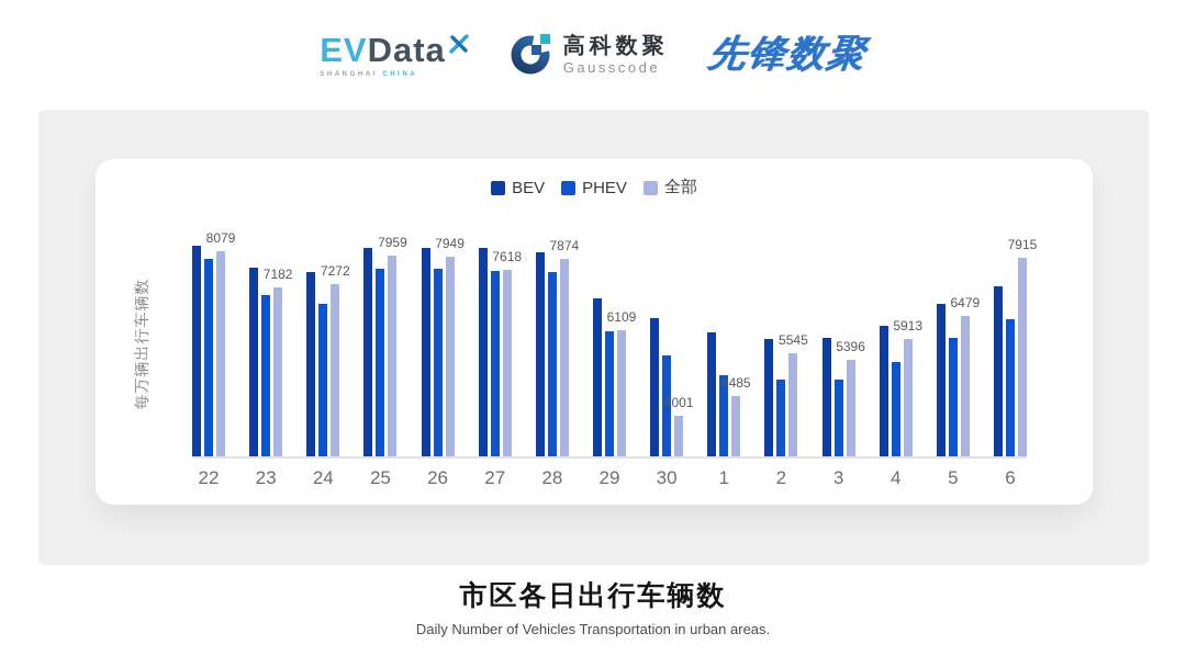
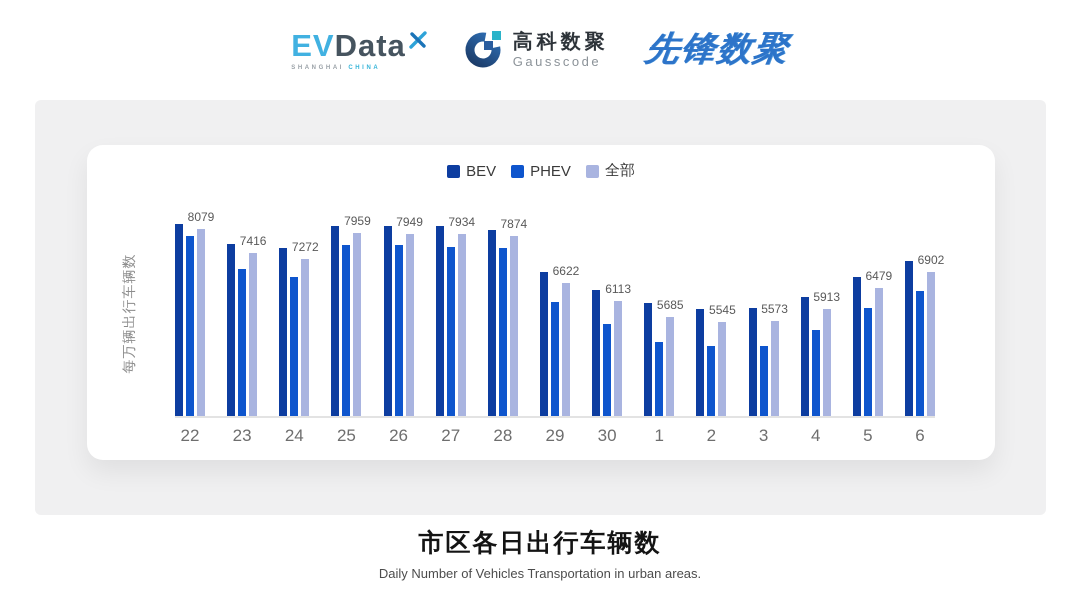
全部/23: 7182 -> 7416
全部/27: 7618 -> 7934
全部/29: 6109 -> 6622
全部/30: 4001 -> 6113
全部/1: 4485 -> 5685
全部/3: 5396 -> 5573
全部/6: 7915 -> 6902
